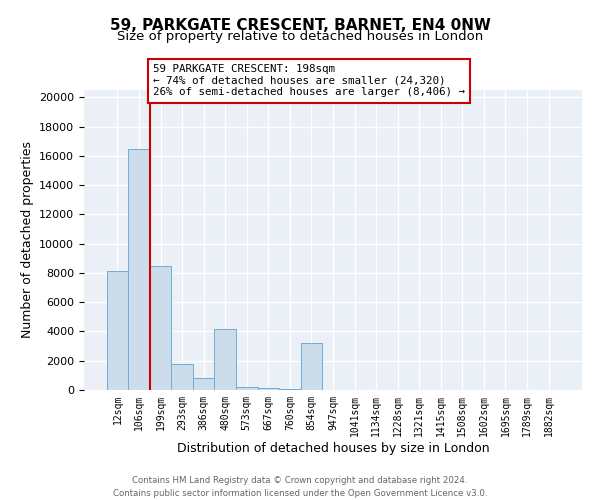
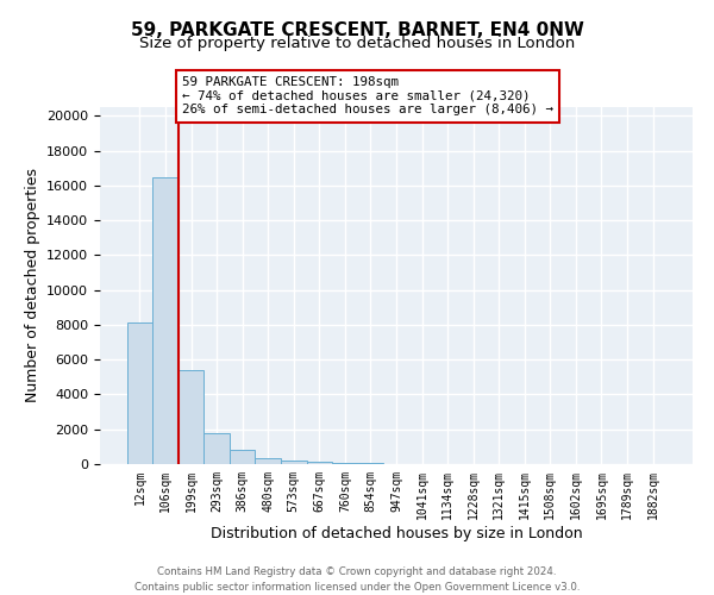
199sqm: 8500 -> 5400
480sqm: 4200 -> 400
854sqm: 3200 -> 100
